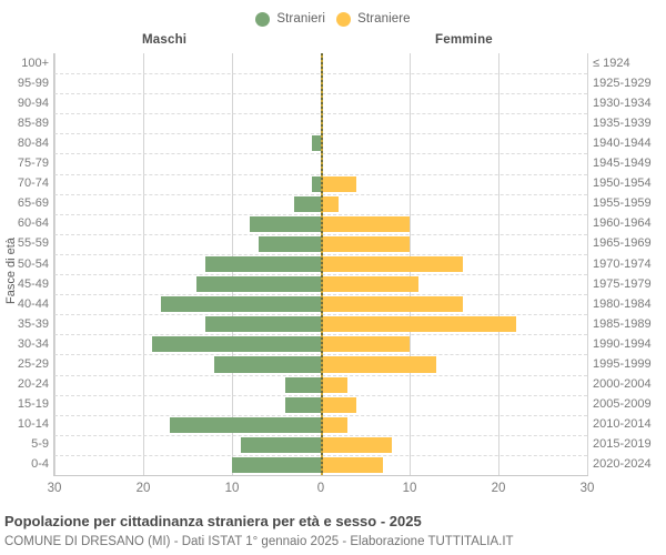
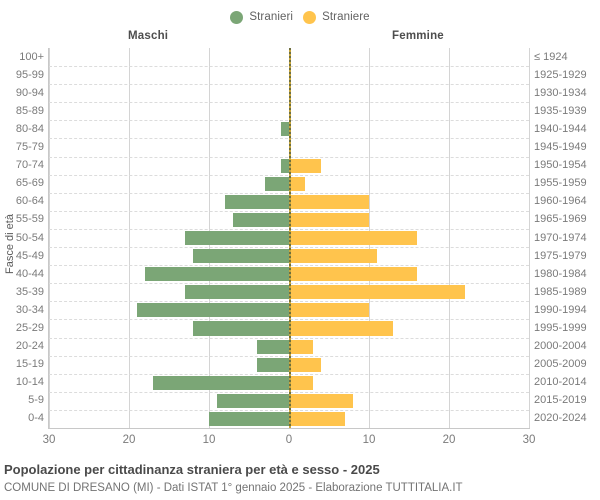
Stranieri/45-49: 14 -> 12
